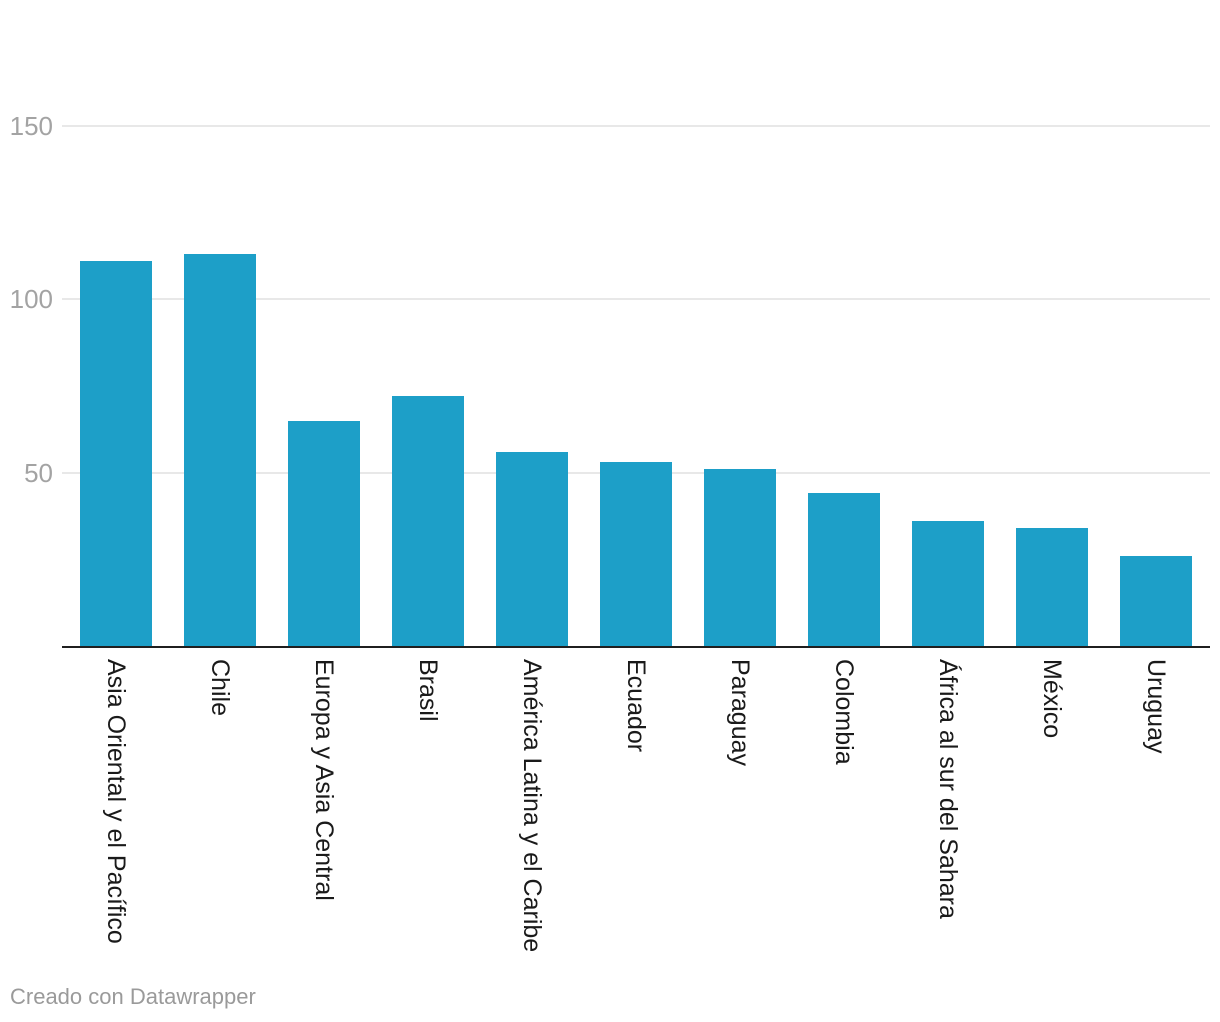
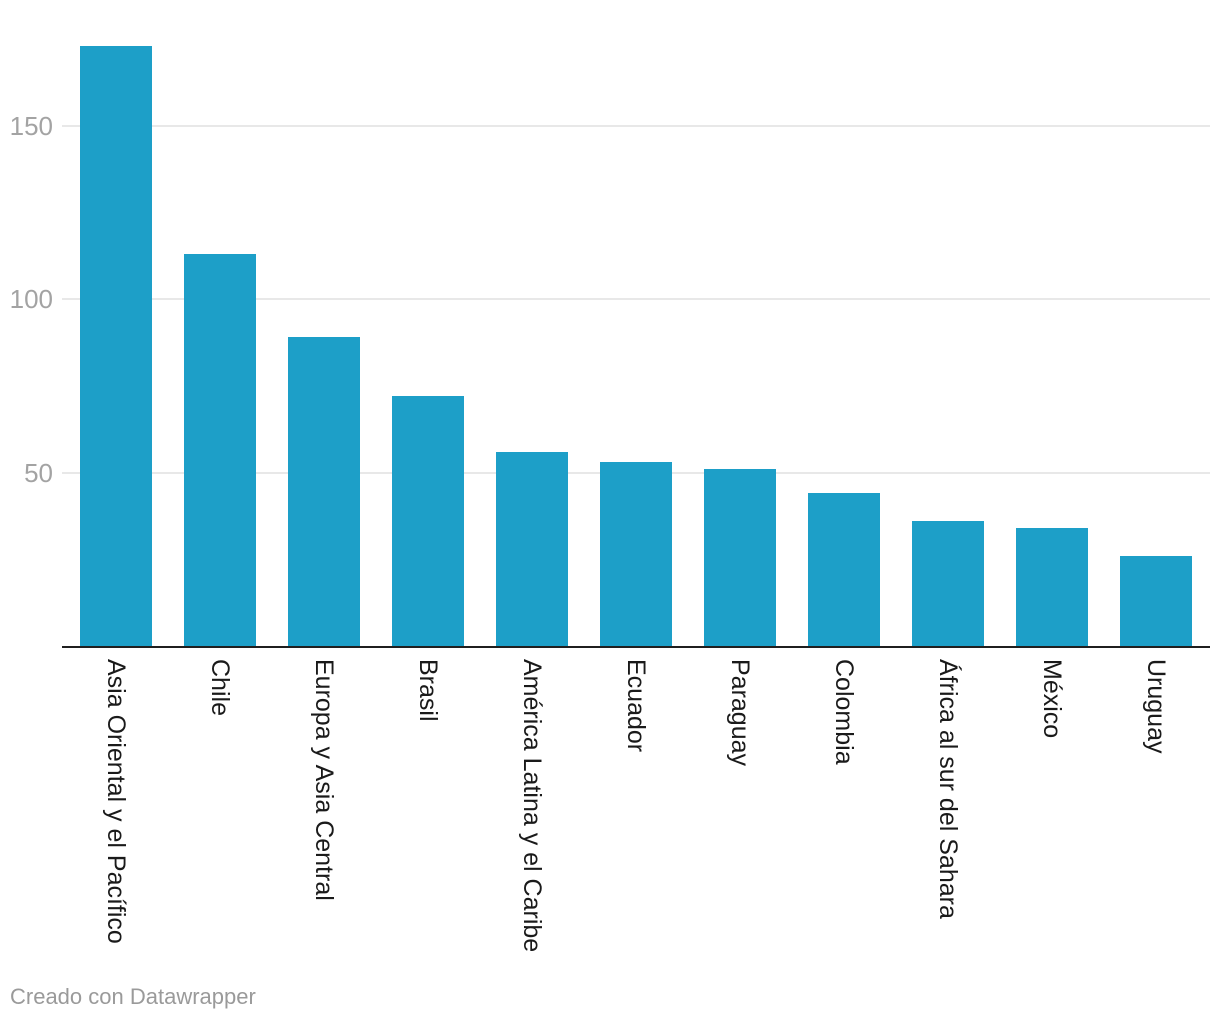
Asia Oriental y el Pacífico: 111 -> 173
Europa y Asia Central: 65 -> 89
